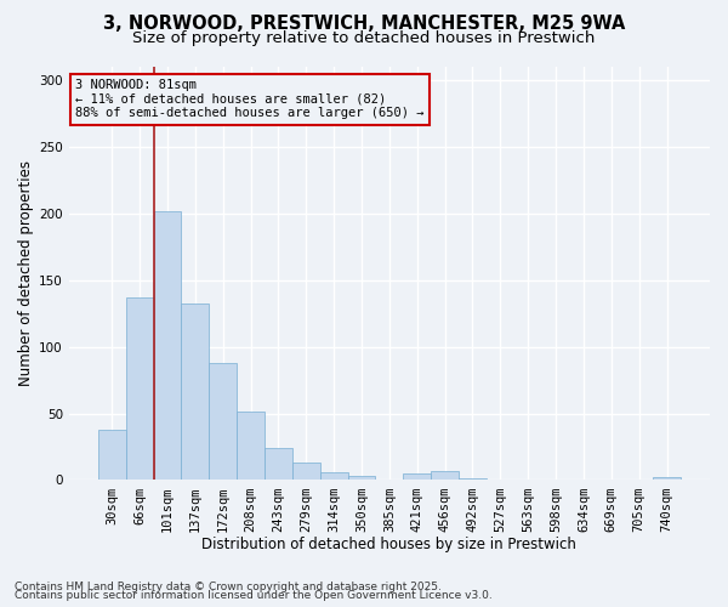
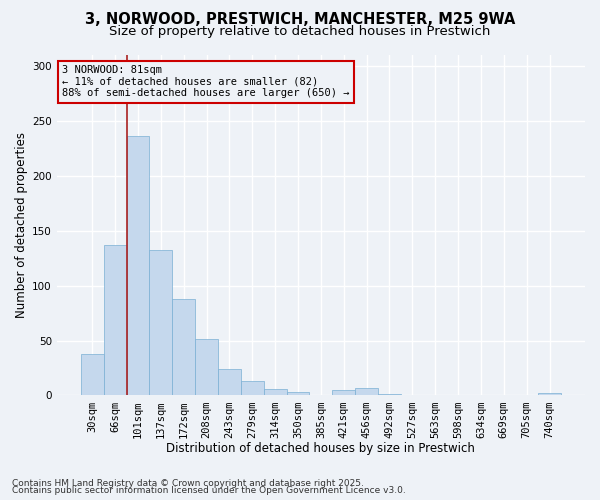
101sqm: 202 -> 236
